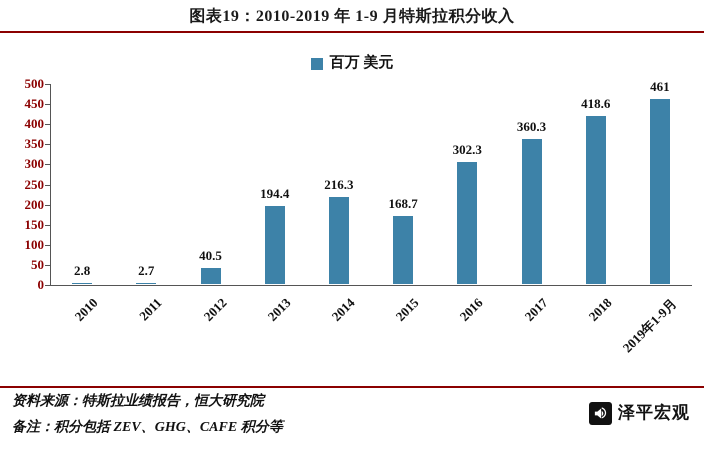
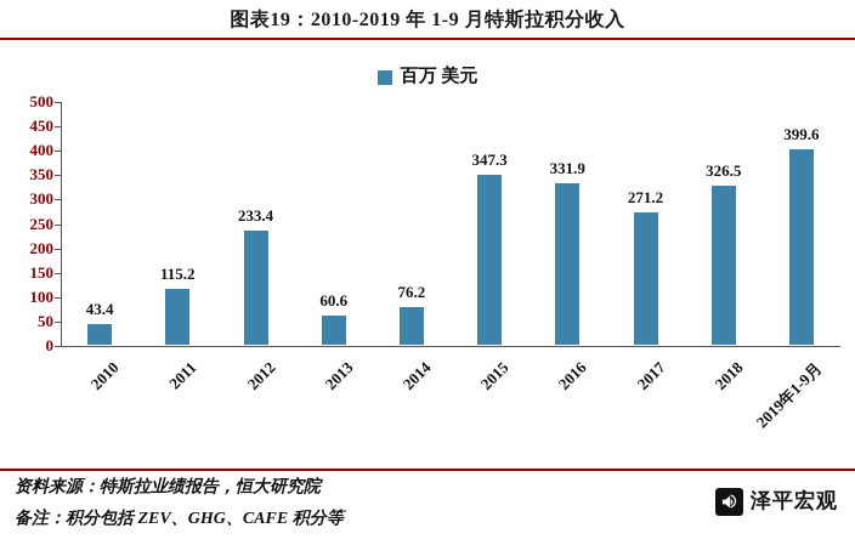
2010: 2.8 -> 43.4
2011: 2.7 -> 115.2
2012: 40.5 -> 233.4
2013: 194.4 -> 60.6
2014: 216.3 -> 76.2
2015: 168.7 -> 347.3
2016: 302.3 -> 331.9
2017: 360.3 -> 271.2
2018: 418.6 -> 326.5
2019年1-9月: 461 -> 399.6
